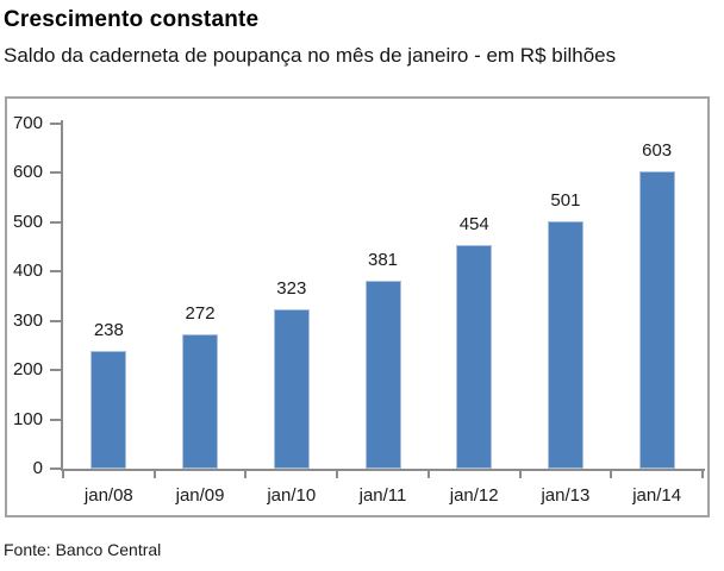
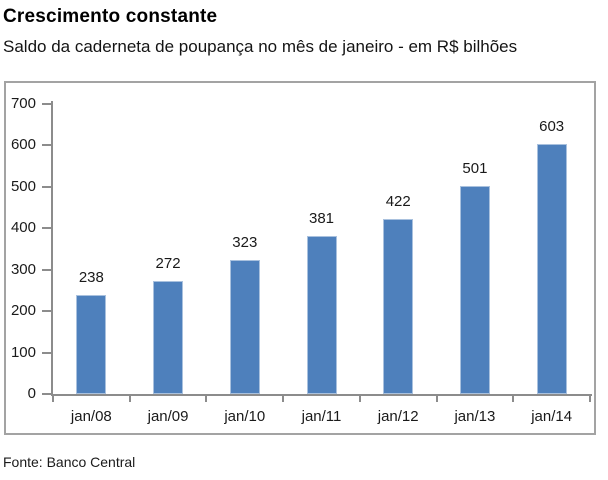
jan/12: 454 -> 422
